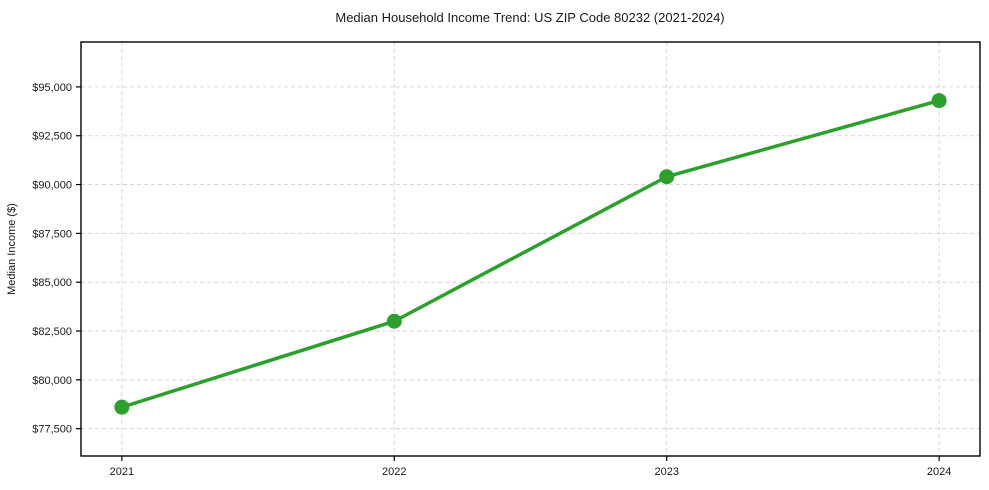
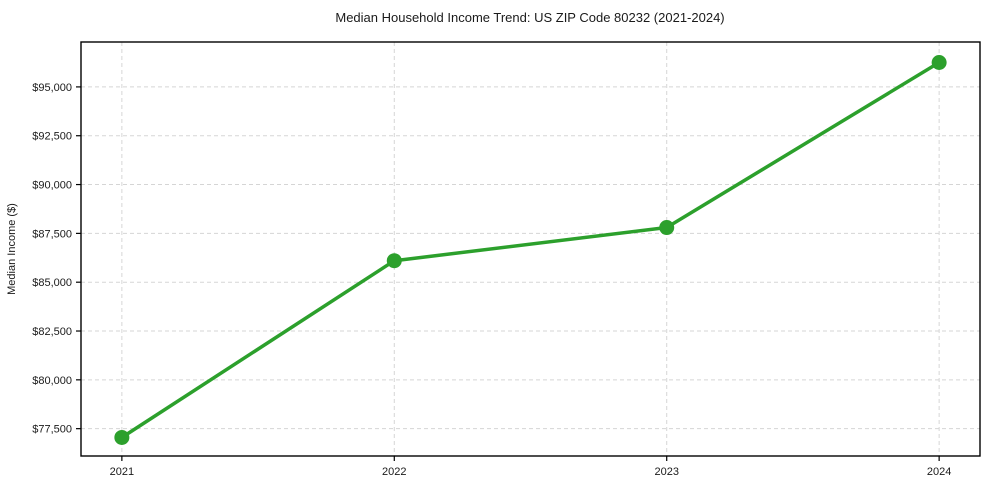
2021: $78600 -> $77000
2022: $83000 -> $86100
2023: $90400 -> $87800
2024: $94300 -> $96200
